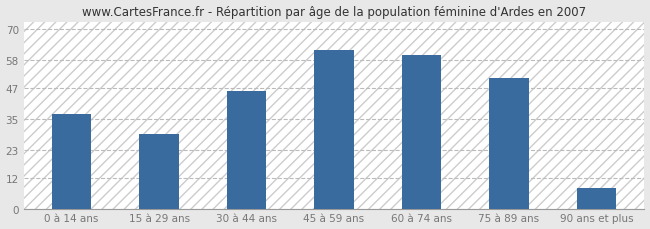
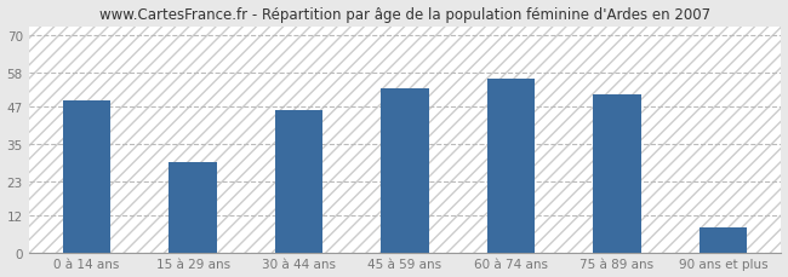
0 à 14 ans: 37 -> 49
45 à 59 ans: 62 -> 53
60 à 74 ans: 60 -> 56
